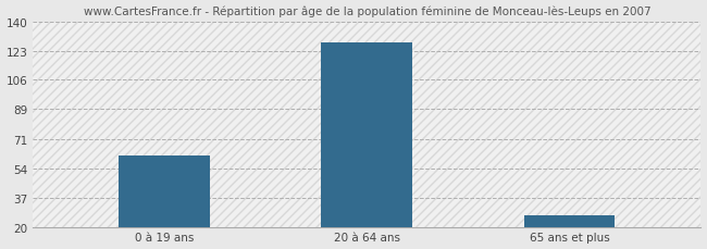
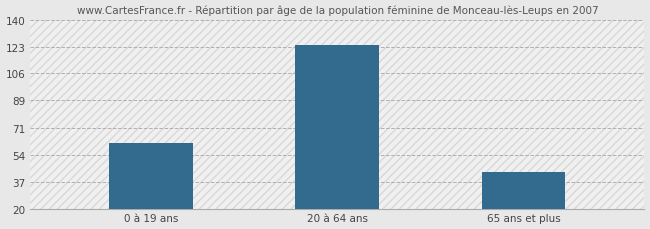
20 à 64 ans: 128 -> 124
65 ans et plus: 27 -> 43
